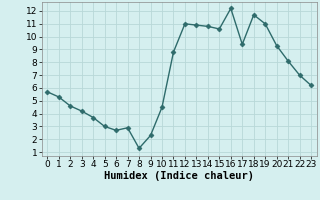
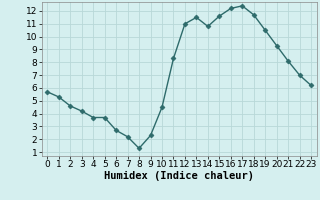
5: 3.0 -> 3.7
7: 2.9 -> 2.2
11: 8.8 -> 8.3
13: 10.9 -> 11.5
15: 10.6 -> 11.6
17: 9.4 -> 12.4
19: 11.0 -> 10.5
